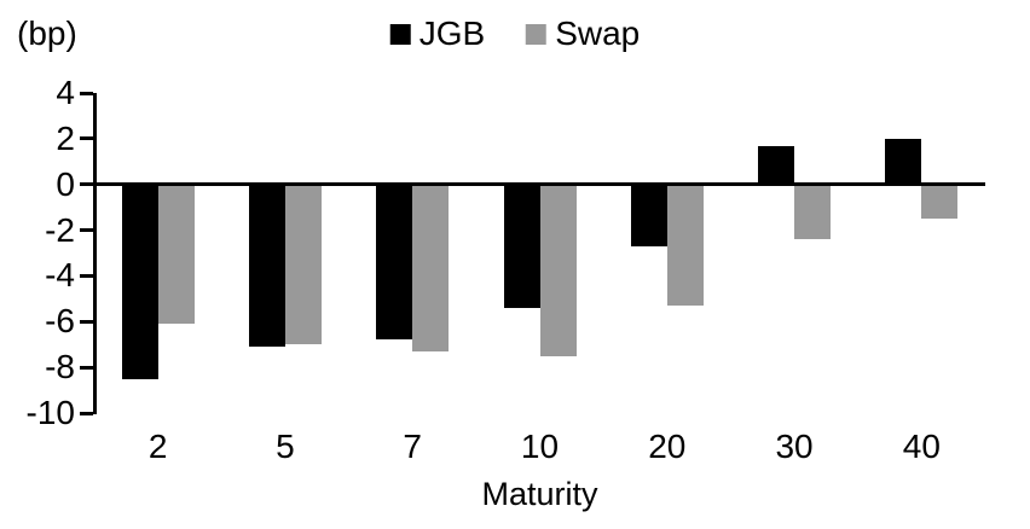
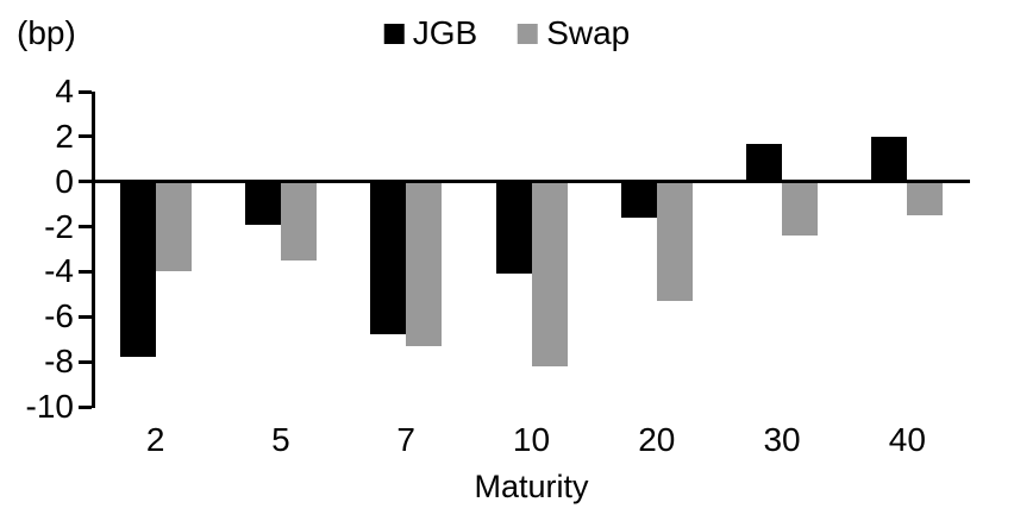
JGB/2: -8.5 -> -7.8
Swap/2: -6.1 -> -4.0
JGB/5: -7.1 -> -1.9
Swap/5: -7.0 -> -3.5
JGB/10: -5.4 -> -4.1
Swap/10: -7.5 -> -8.2
JGB/20: -2.7 -> -1.6
